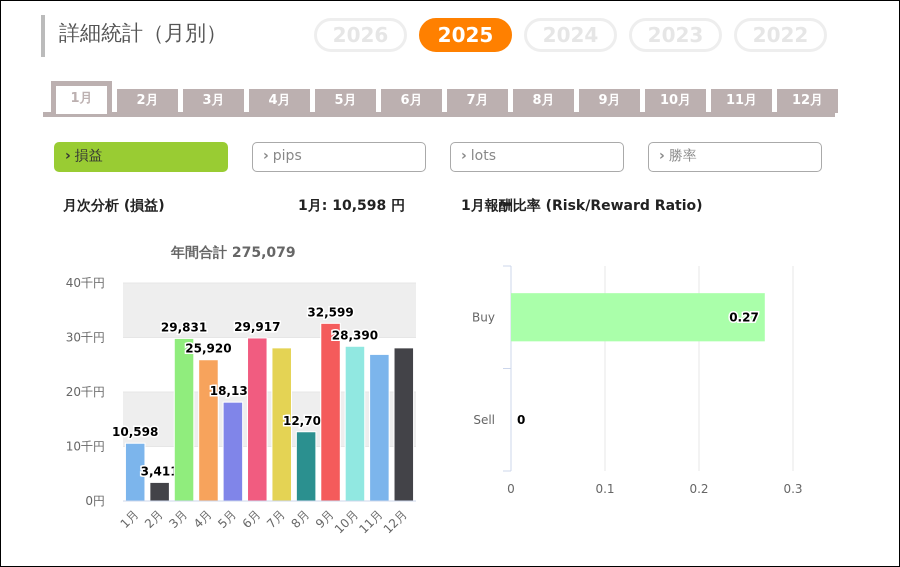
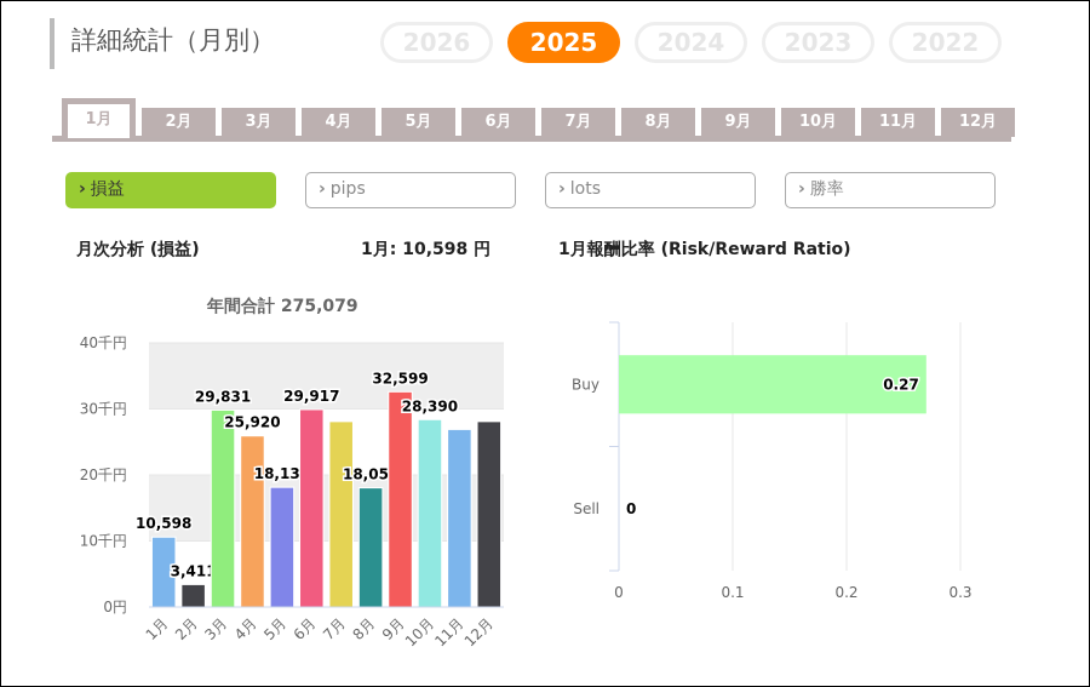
年間合計 275,079/8月: 12,706 -> 18,055
